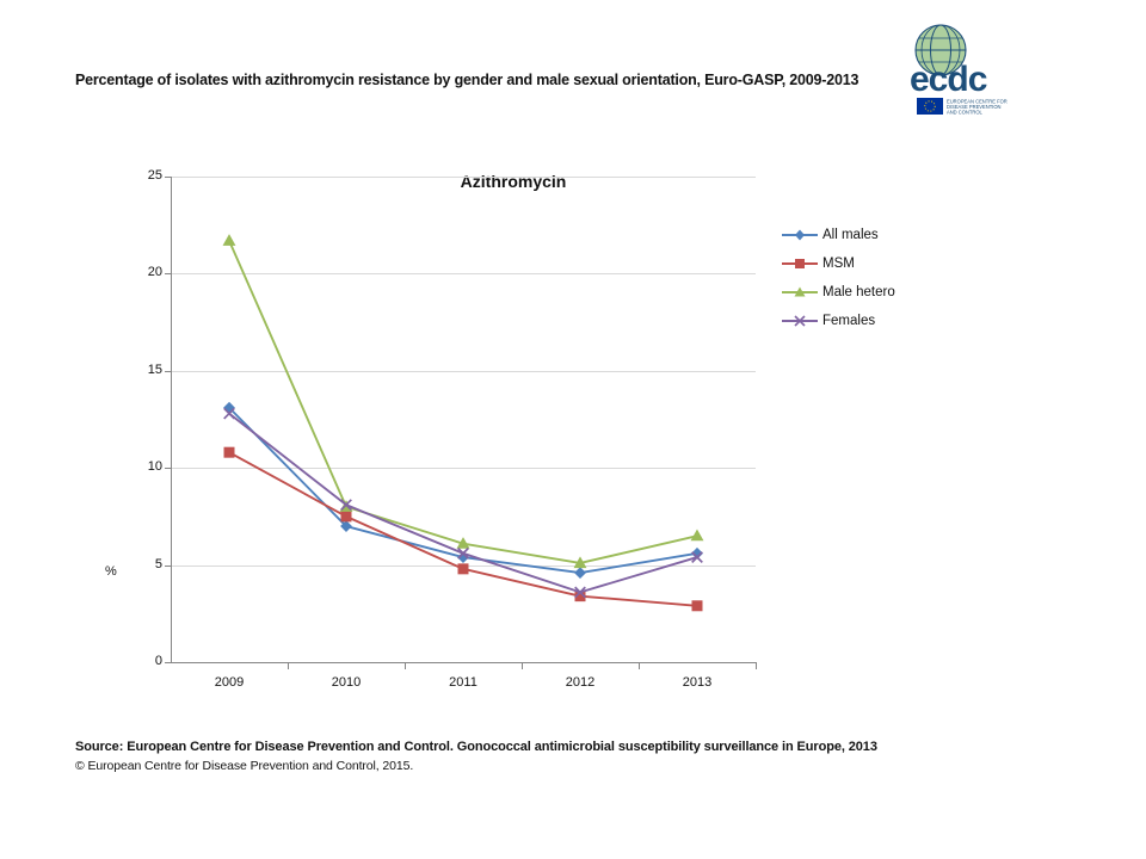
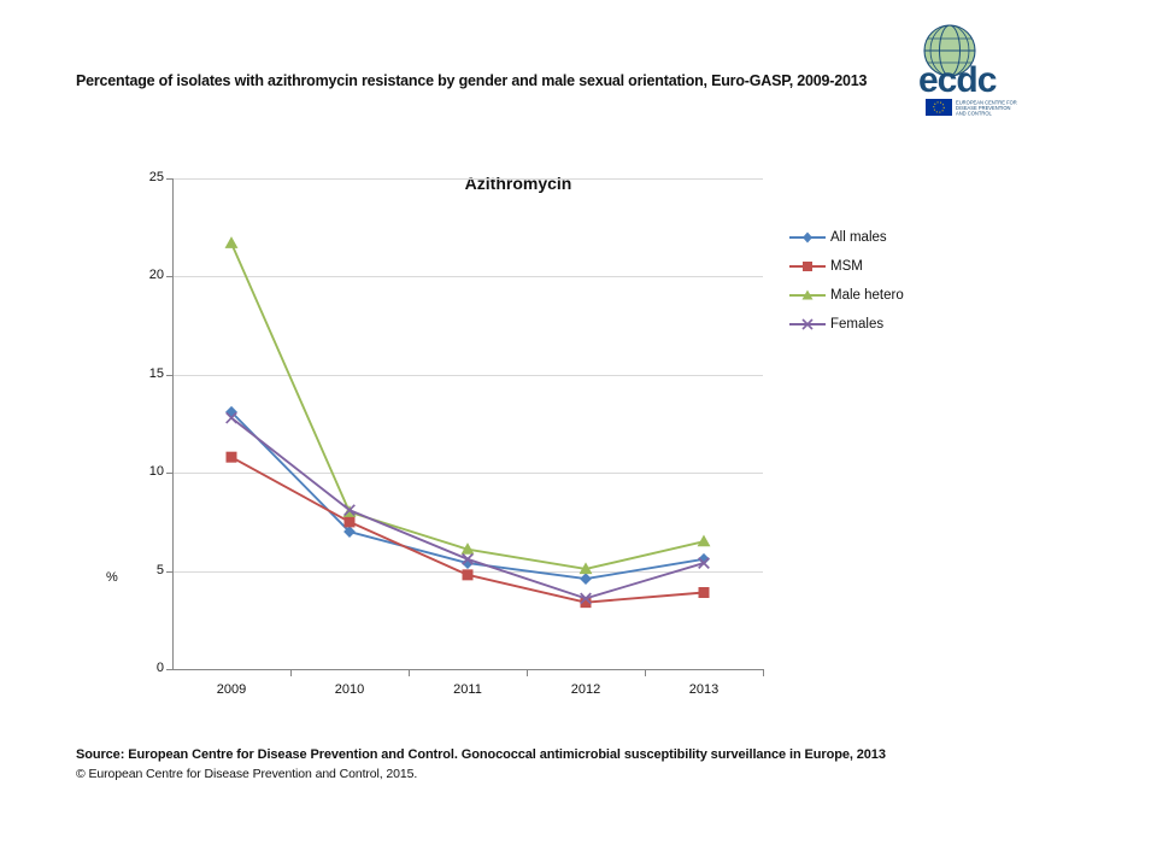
MSM/2013: 2.9 -> 3.9
